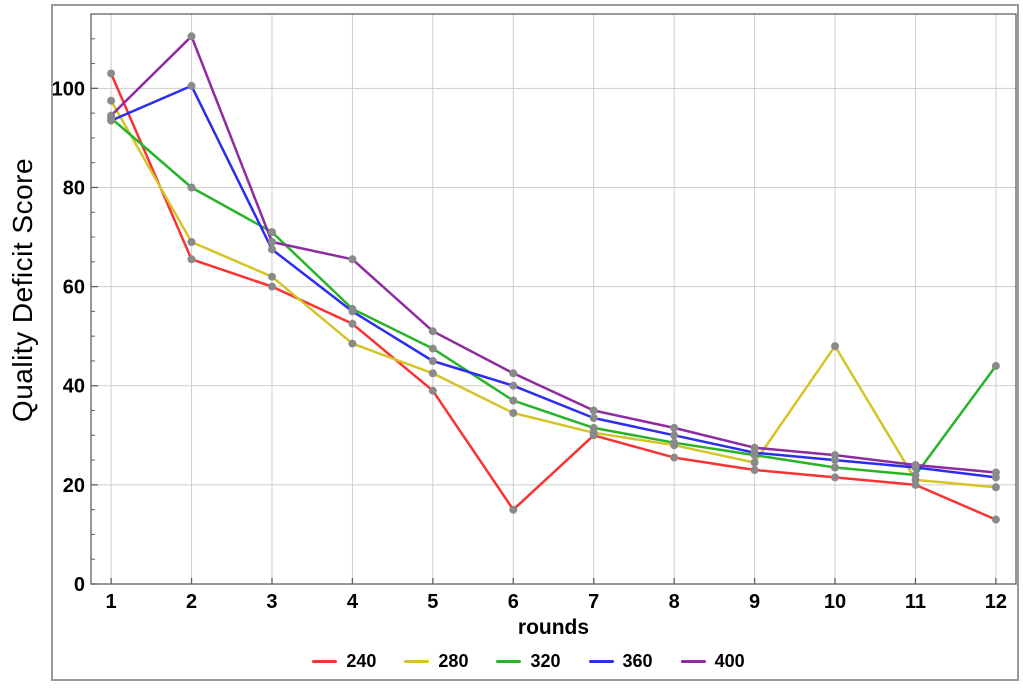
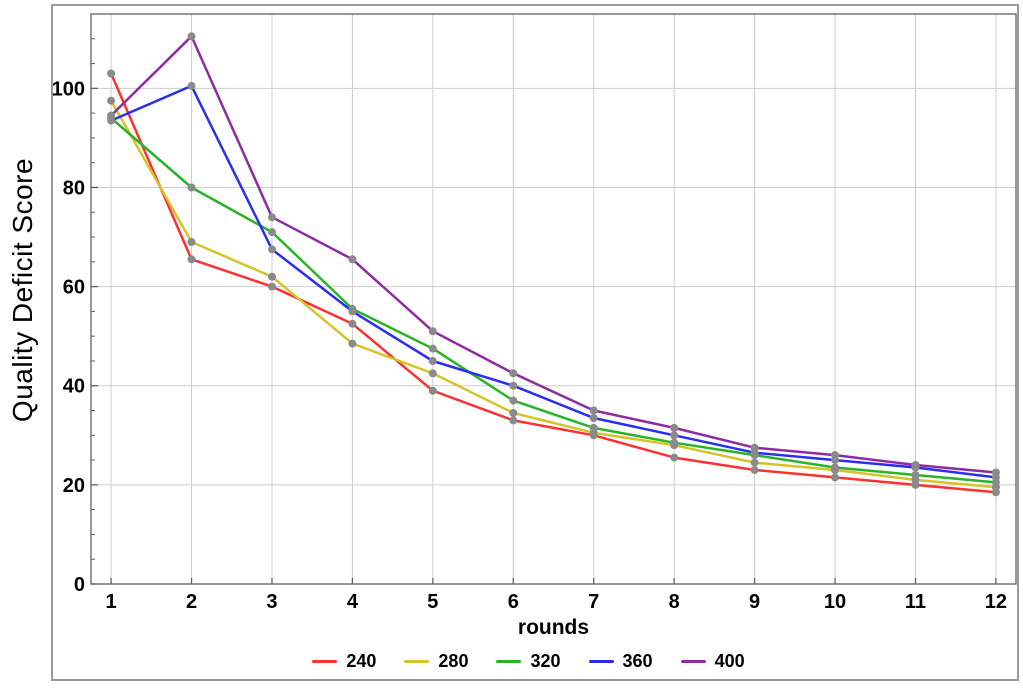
400/3: 69 -> 74
240/6: 15 -> 33
280/10: 48 -> 23
240/12: 13 -> 18
320/12: 44 -> 20
